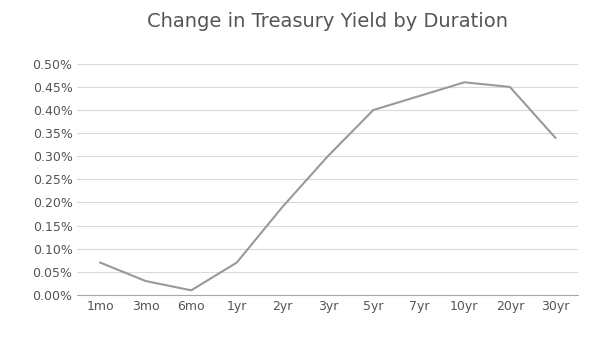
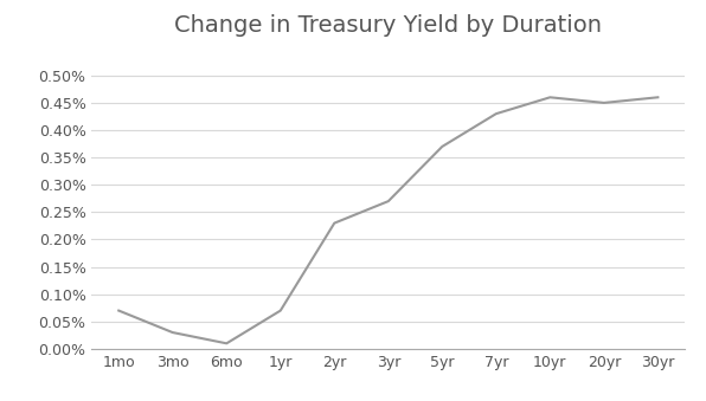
2yr: 0.19% -> 0.23%
3yr: 0.30% -> 0.27%
5yr: 0.40% -> 0.37%
30yr: 0.34% -> 0.46%
